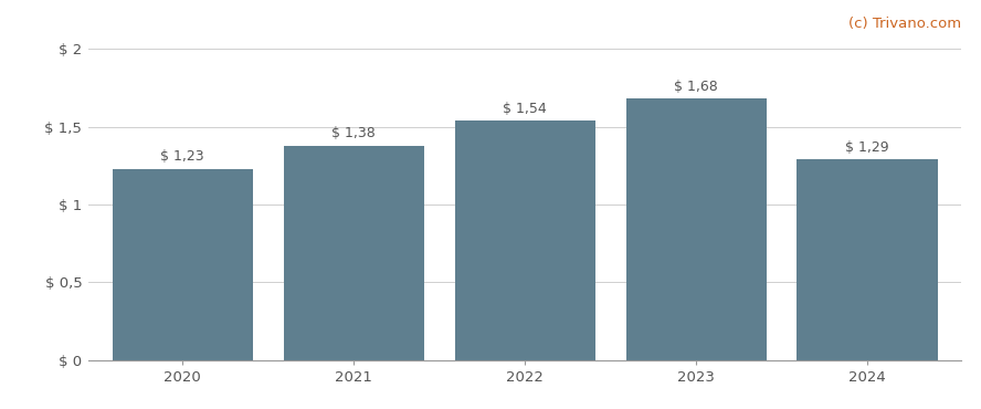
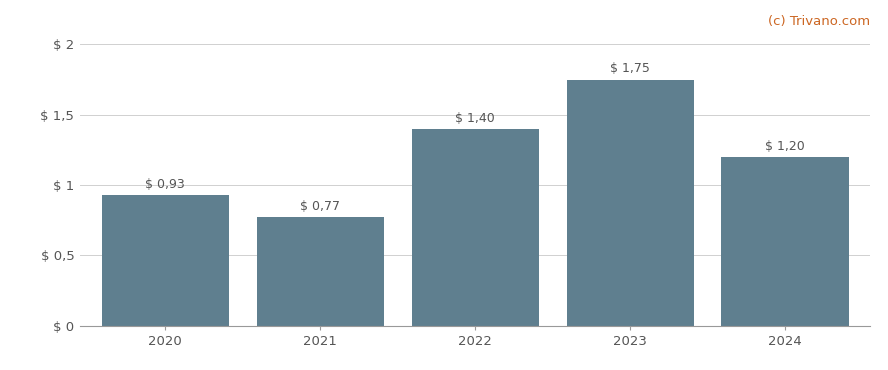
2020: 1,23 -> 0,93
2021: 1,38 -> 0,77
2022: 1,54 -> 1,40
2023: 1,68 -> 1,75
2024: 1,29 -> 1,20
